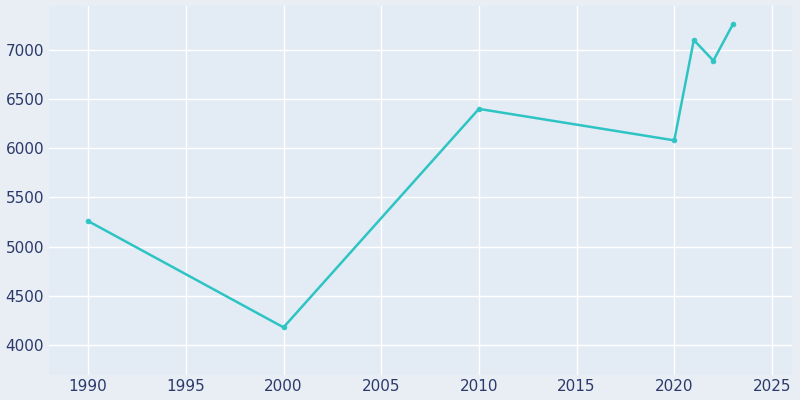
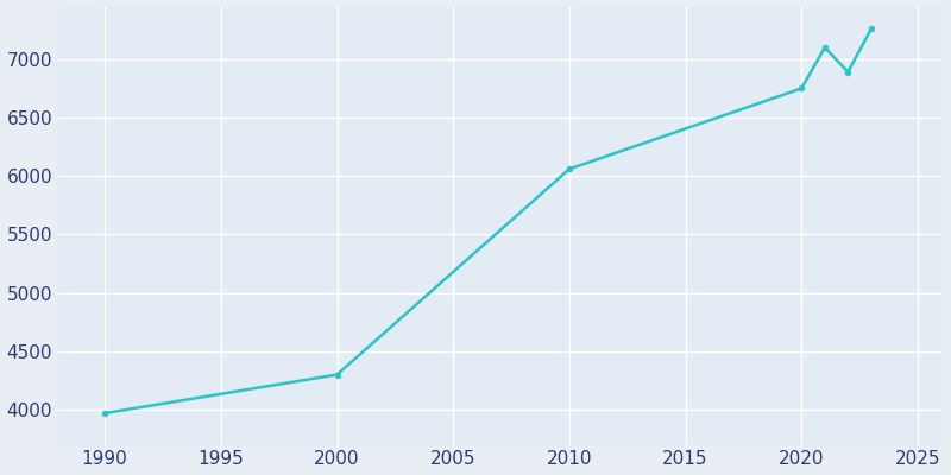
1990: 5260 -> 3970
2000: 4180 -> 4300
2010: 6400 -> 6060
2020: 6080 -> 6750
